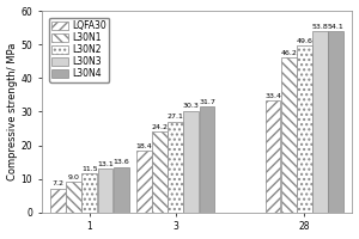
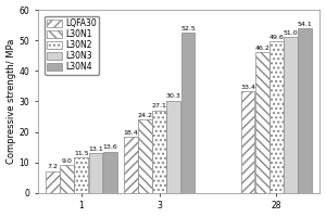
L30N4/3: 31.7 -> 52.5
L30N3/28: 53.8 -> 51.0
